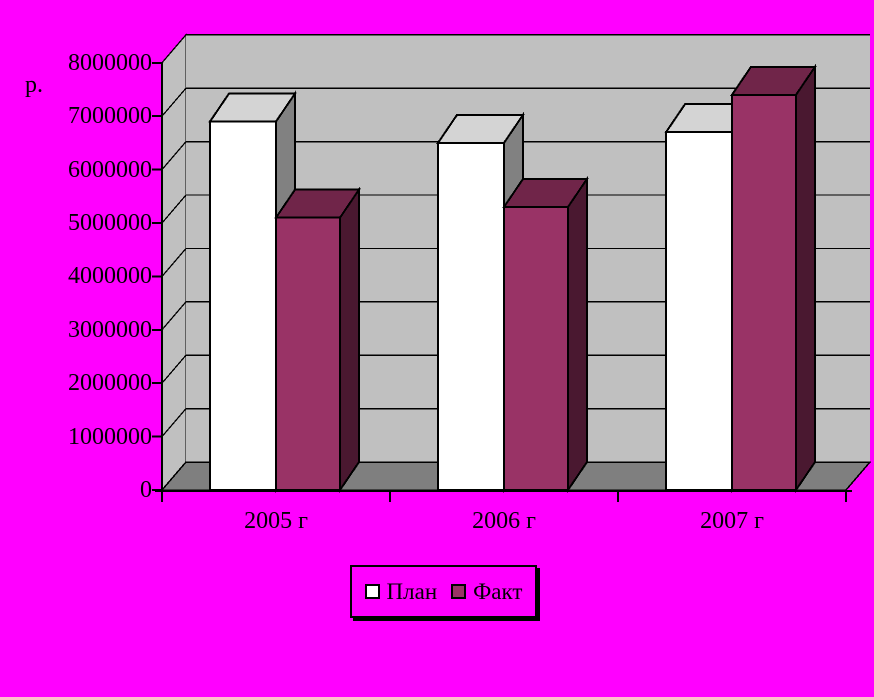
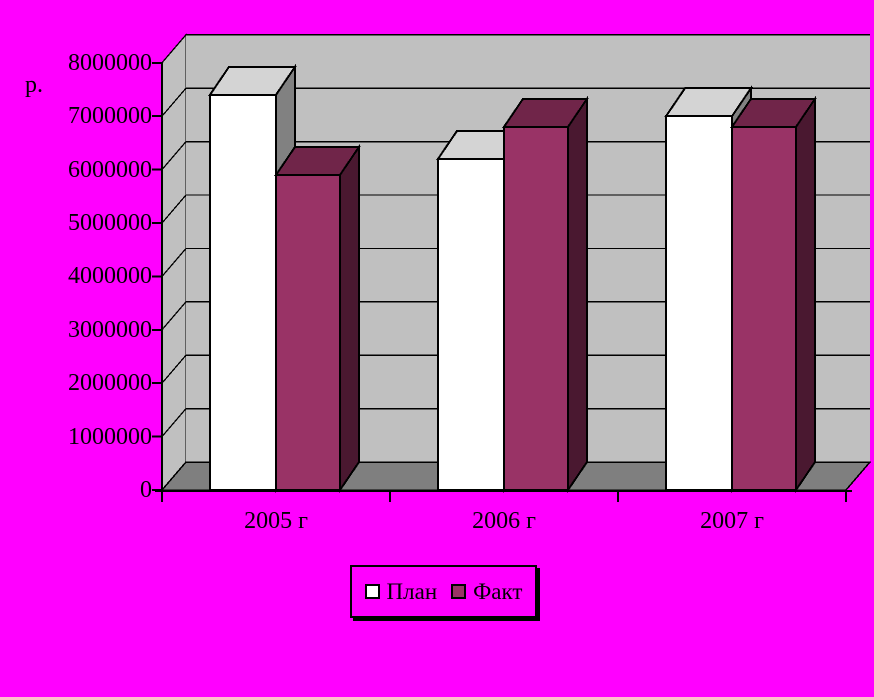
План/2005 г: 6900000 -> 7400000
Факт/2005 г: 5100000 -> 5900000
План/2006 г: 6500000 -> 6200000
Факт/2006 г: 5300000 -> 6800000
План/2007 г: 6700000 -> 7000000
Факт/2007 г: 7400000 -> 6800000
